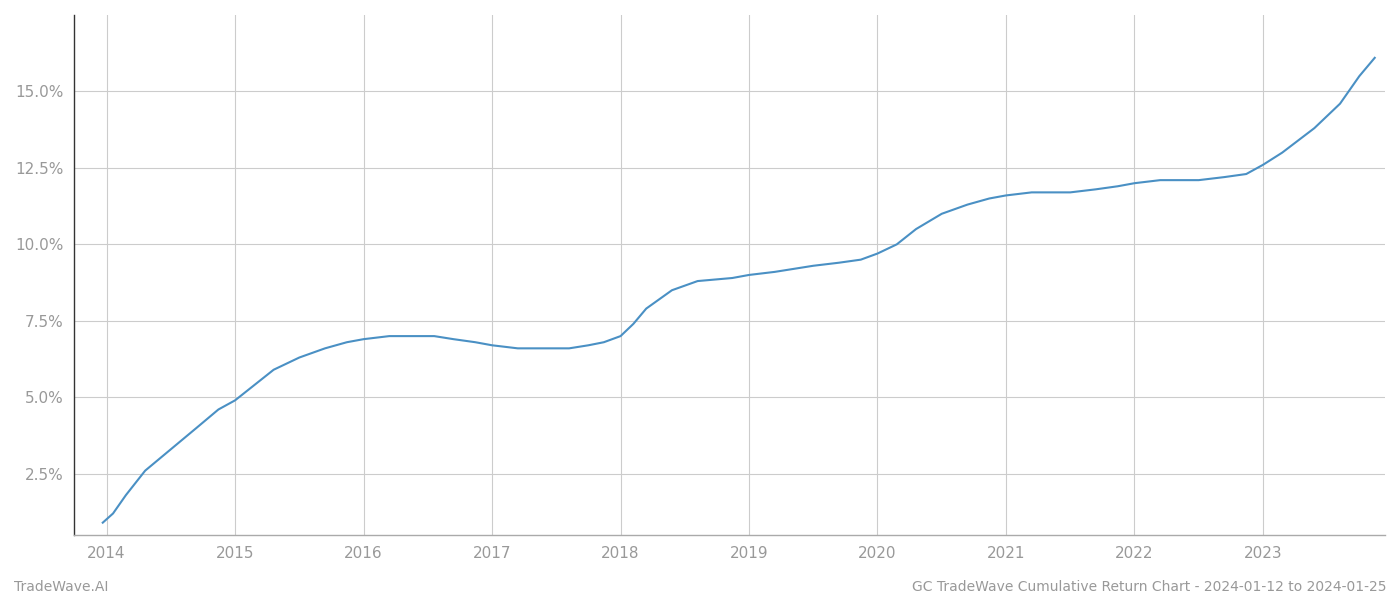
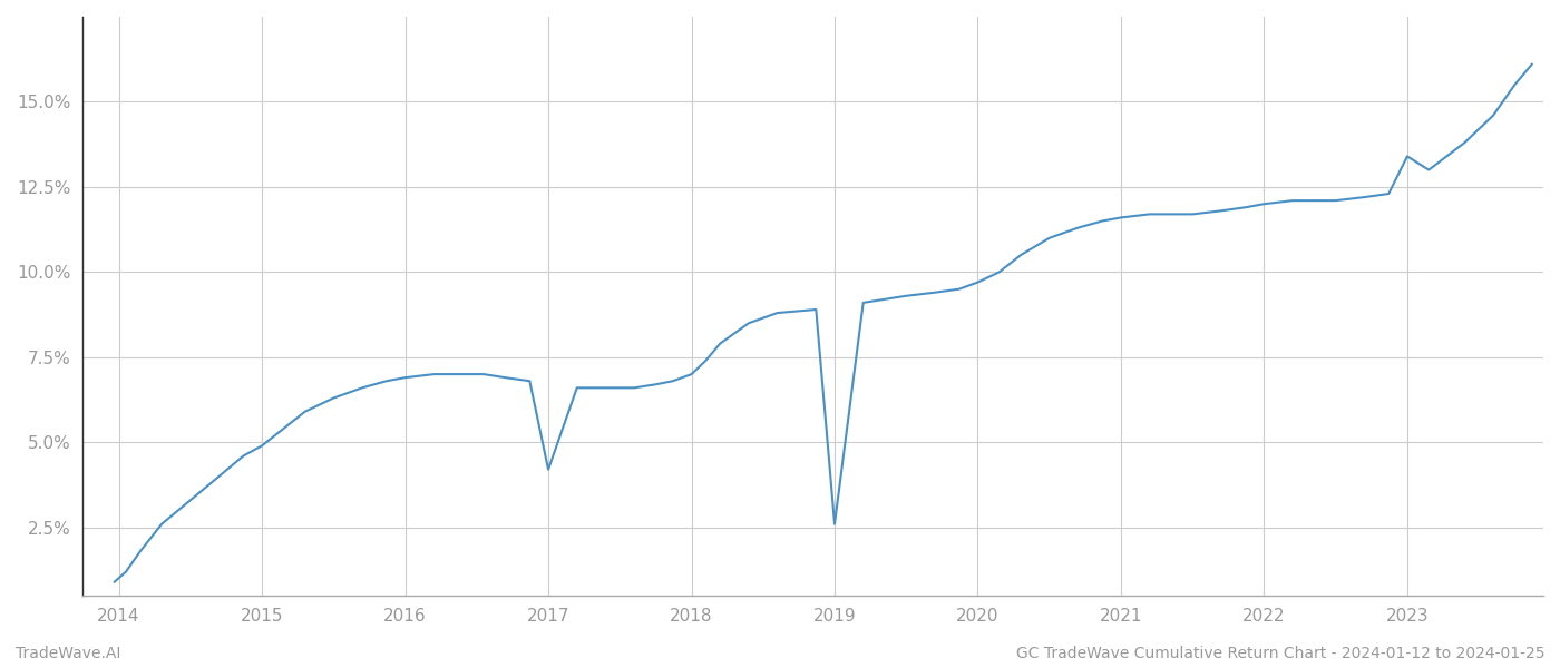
2017: 6.7% -> 4.2%
2019: 9.0% -> 2.6%
2023: 12.6% -> 13.4%
